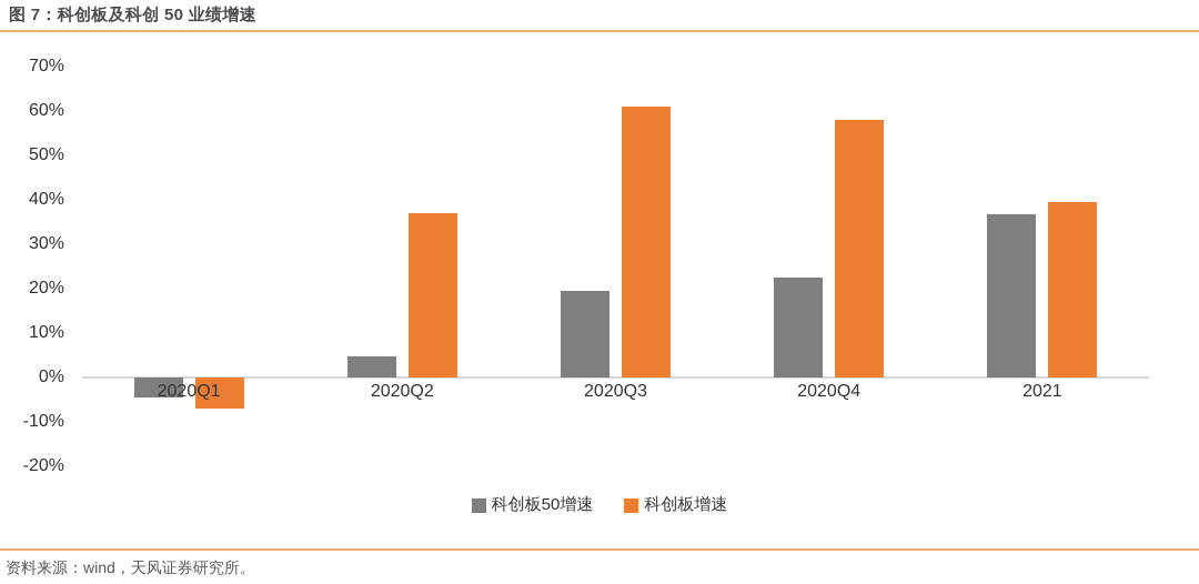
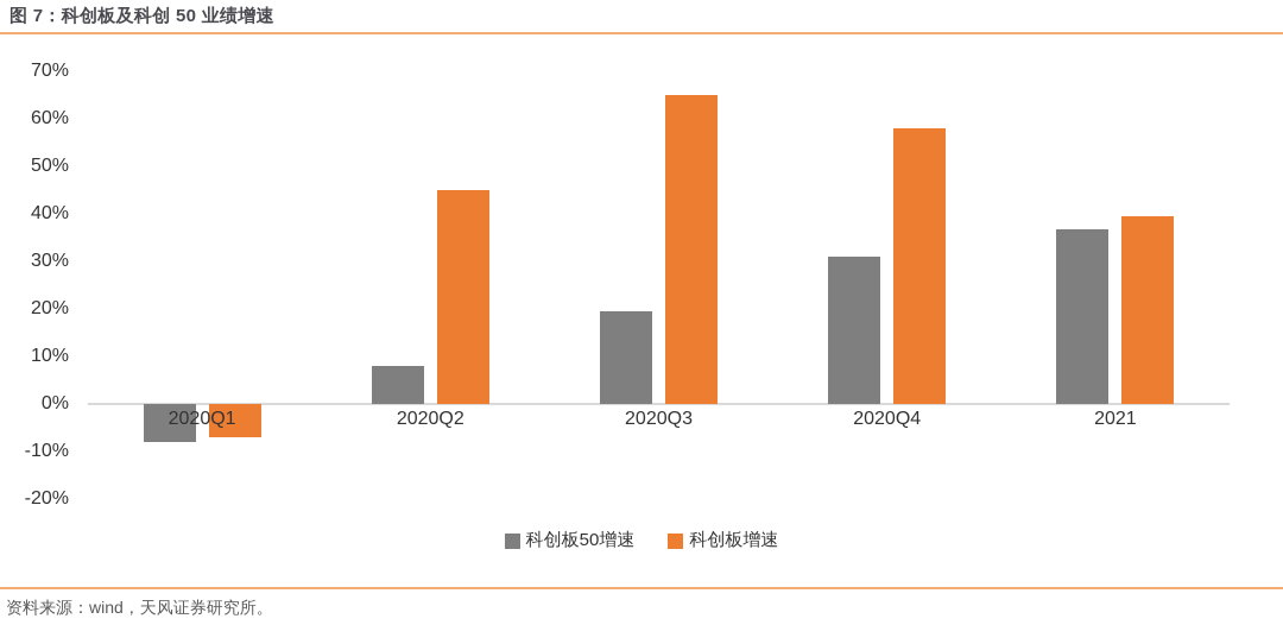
科创板50增速/2020Q1: -5% -> -8%
科创板50增速/2020Q2: 5% -> 8%
科创板增速/2020Q2: 37% -> 45%
科创板增速/2020Q3: 61% -> 65%
科创板50增速/2020Q4: 23% -> 31%
